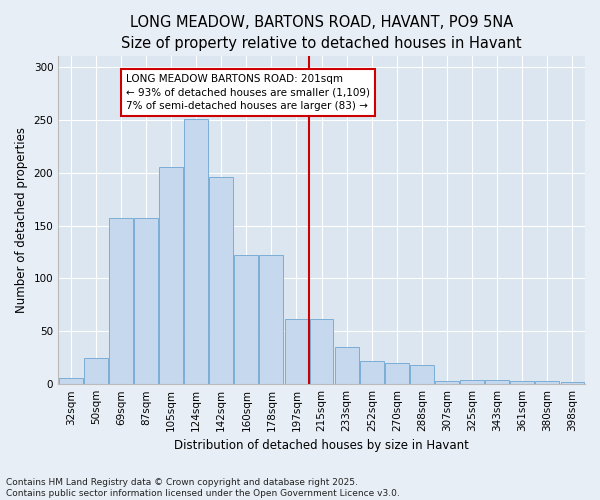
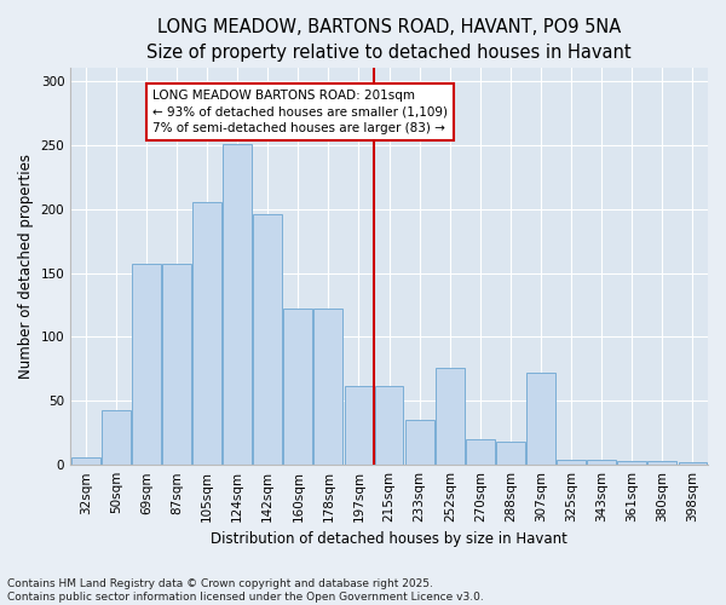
50sqm: 25 -> 43
252sqm: 22 -> 76
307sqm: 3 -> 72
